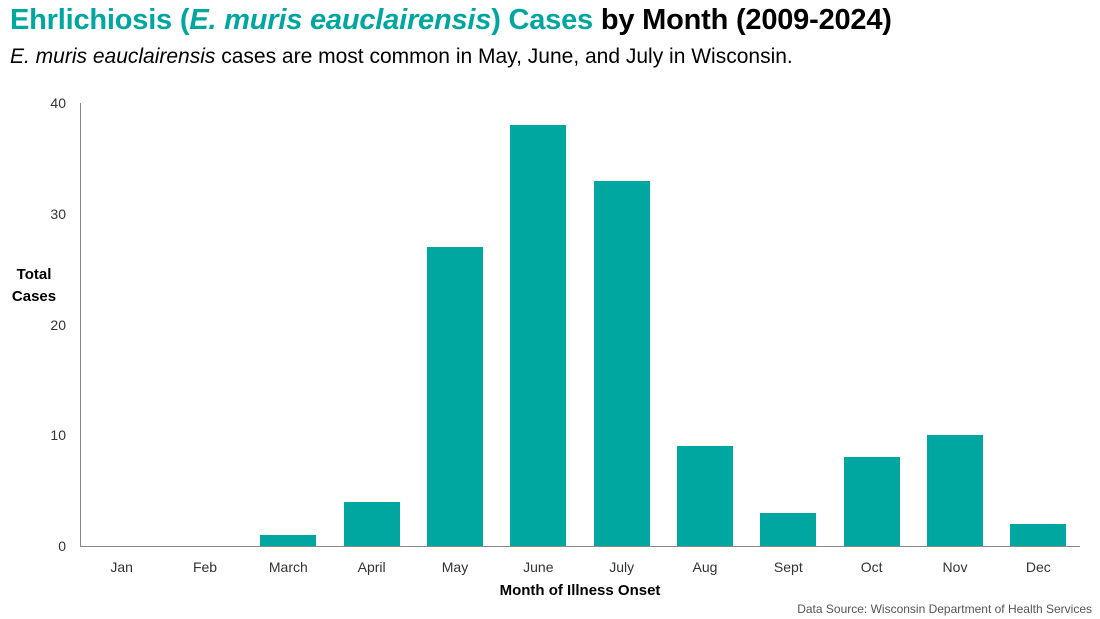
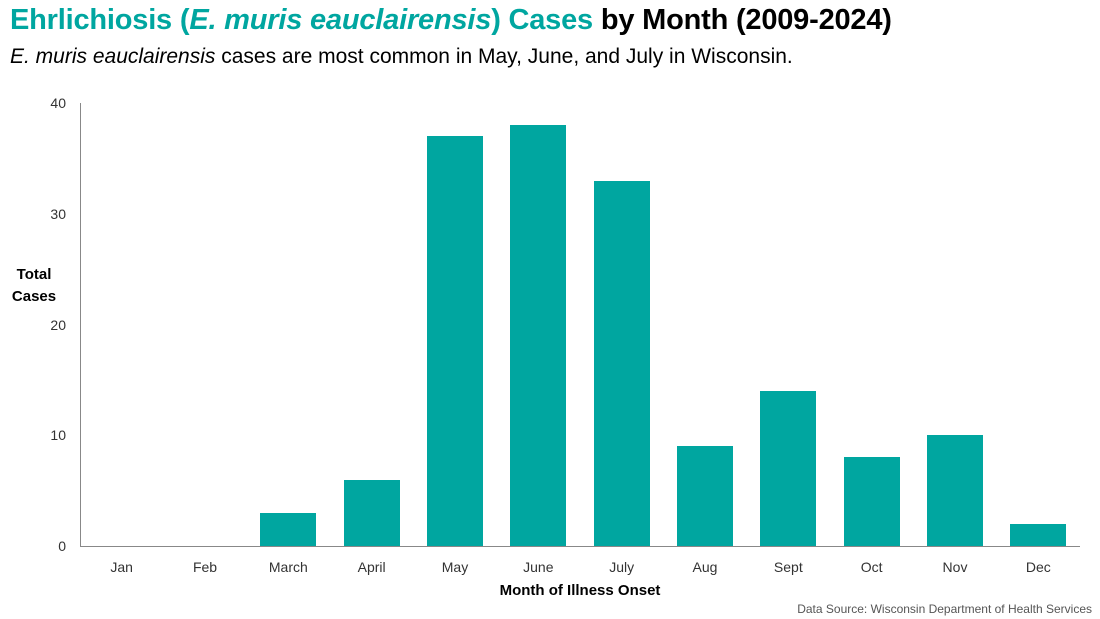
March: 1 -> 3
April: 4 -> 6
May: 27 -> 37
Sept: 3 -> 14
